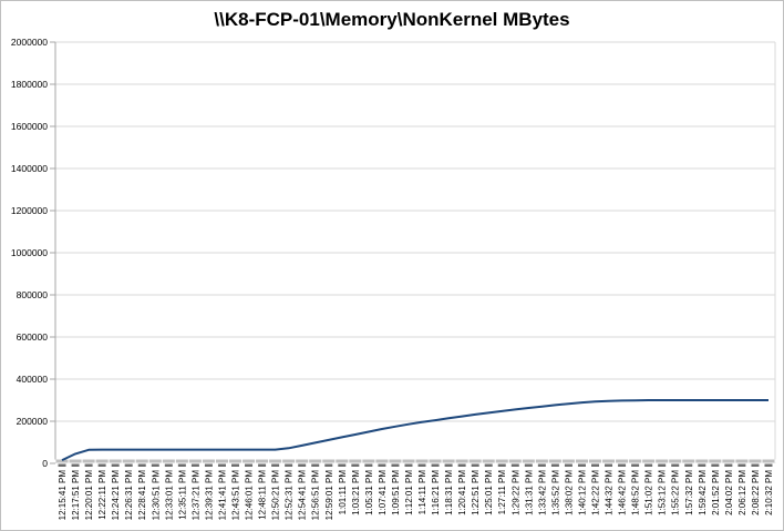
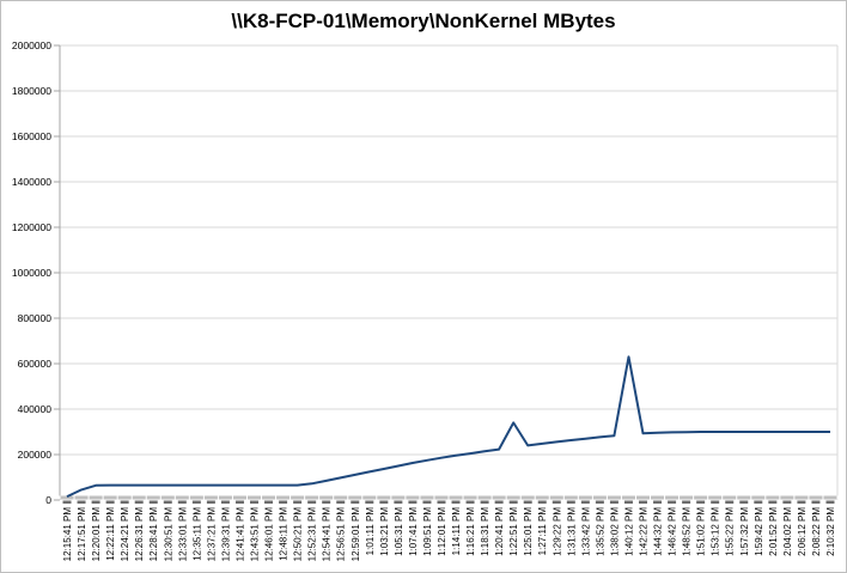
1:22:51 PM: 230000 -> 340000
1:40:12 PM: 290000 -> 630000
